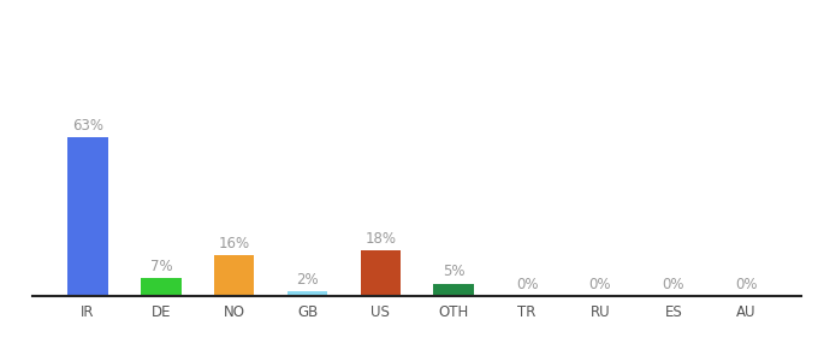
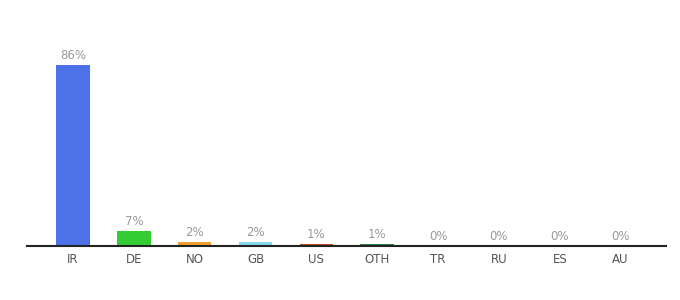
IR: 63% -> 86%
NO: 16% -> 2%
US: 18% -> 1%
OTH: 5% -> 1%
